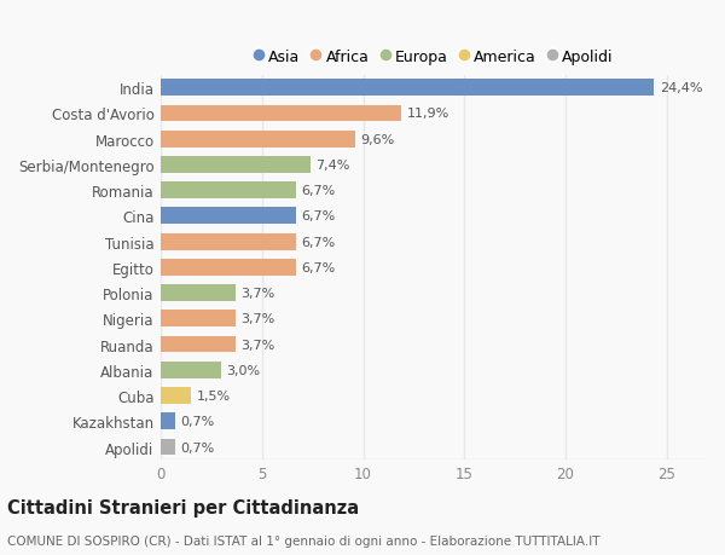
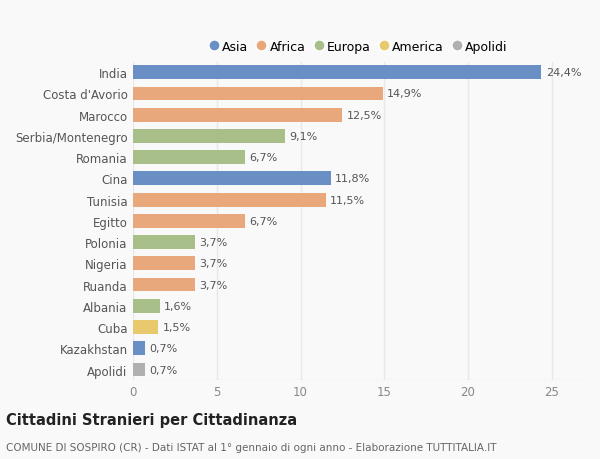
Costa d'Avorio: 11,9% -> 14,9%
Marocco: 9,6% -> 12,5%
Serbia/Montenegro: 7,4% -> 9,1%
Cina: 6,7% -> 11,8%
Tunisia: 6,7% -> 11,5%
Albania: 3,0% -> 1,6%
